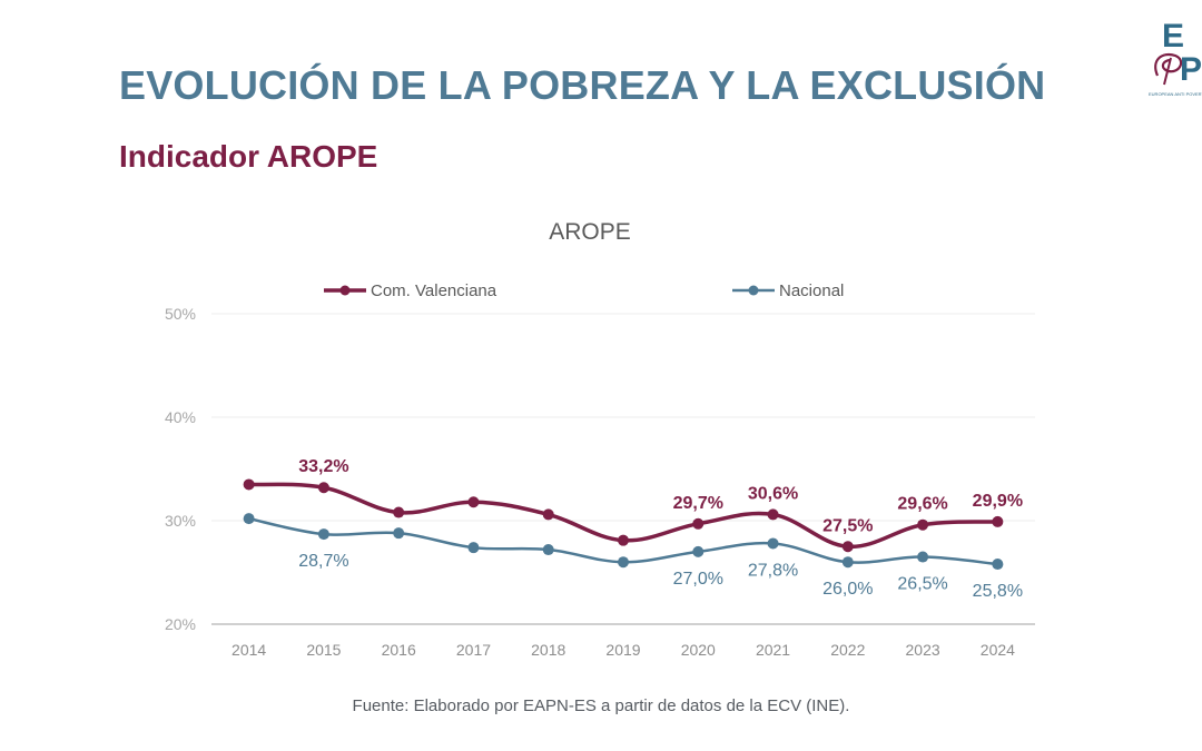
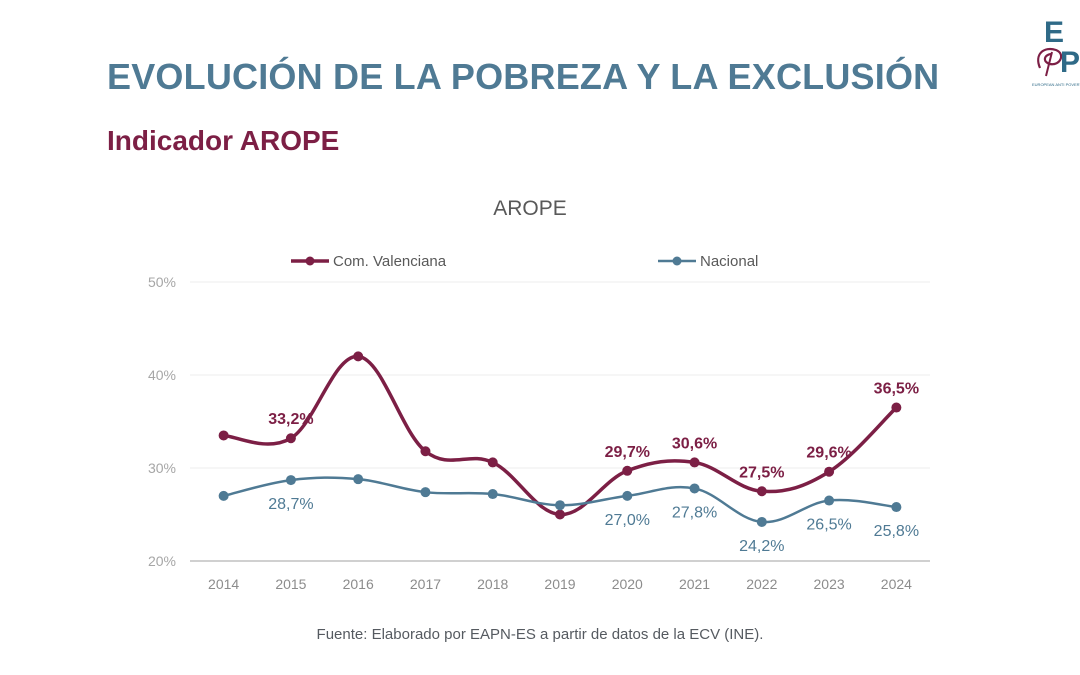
Nacional/2014: 30% -> 27%
Com. Valenciana/2016: 31% -> 42%
Com. Valenciana/2019: 28% -> 25%
Nacional/2022: 26,0% -> 24,2%
Com. Valenciana/2024: 29,9% -> 36,5%
